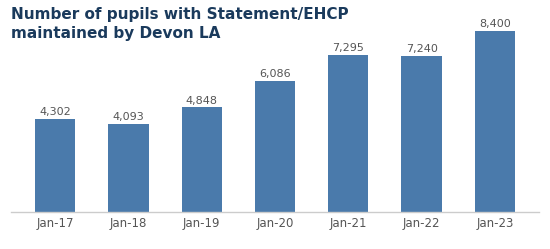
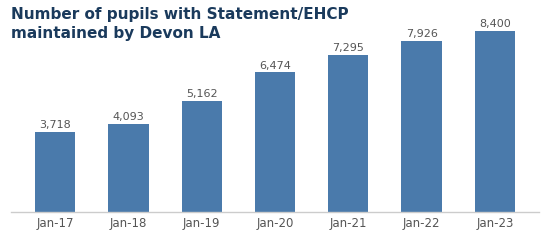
Jan-17: 4,302 -> 3,718
Jan-19: 4,848 -> 5,162
Jan-20: 6,086 -> 6,474
Jan-22: 7,240 -> 7,926
